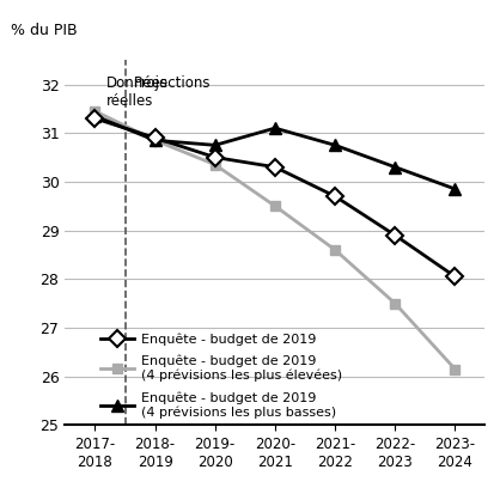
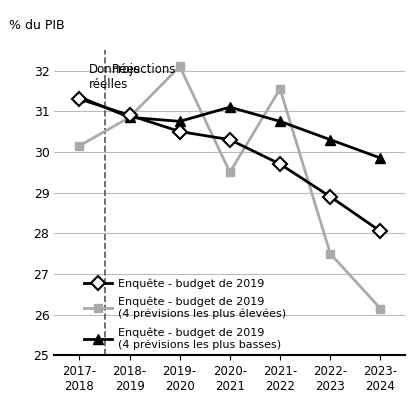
Enquête - budget de 2019 (4 prévisions les plus élevées)/2017- 2018: 31.45 -> 30.15
Enquête - budget de 2019 (4 prévisions les plus élevées)/2019- 2020: 30.35 -> 32.10
Enquête - budget de 2019 (4 prévisions les plus élevées)/2021- 2022: 28.60 -> 31.55
